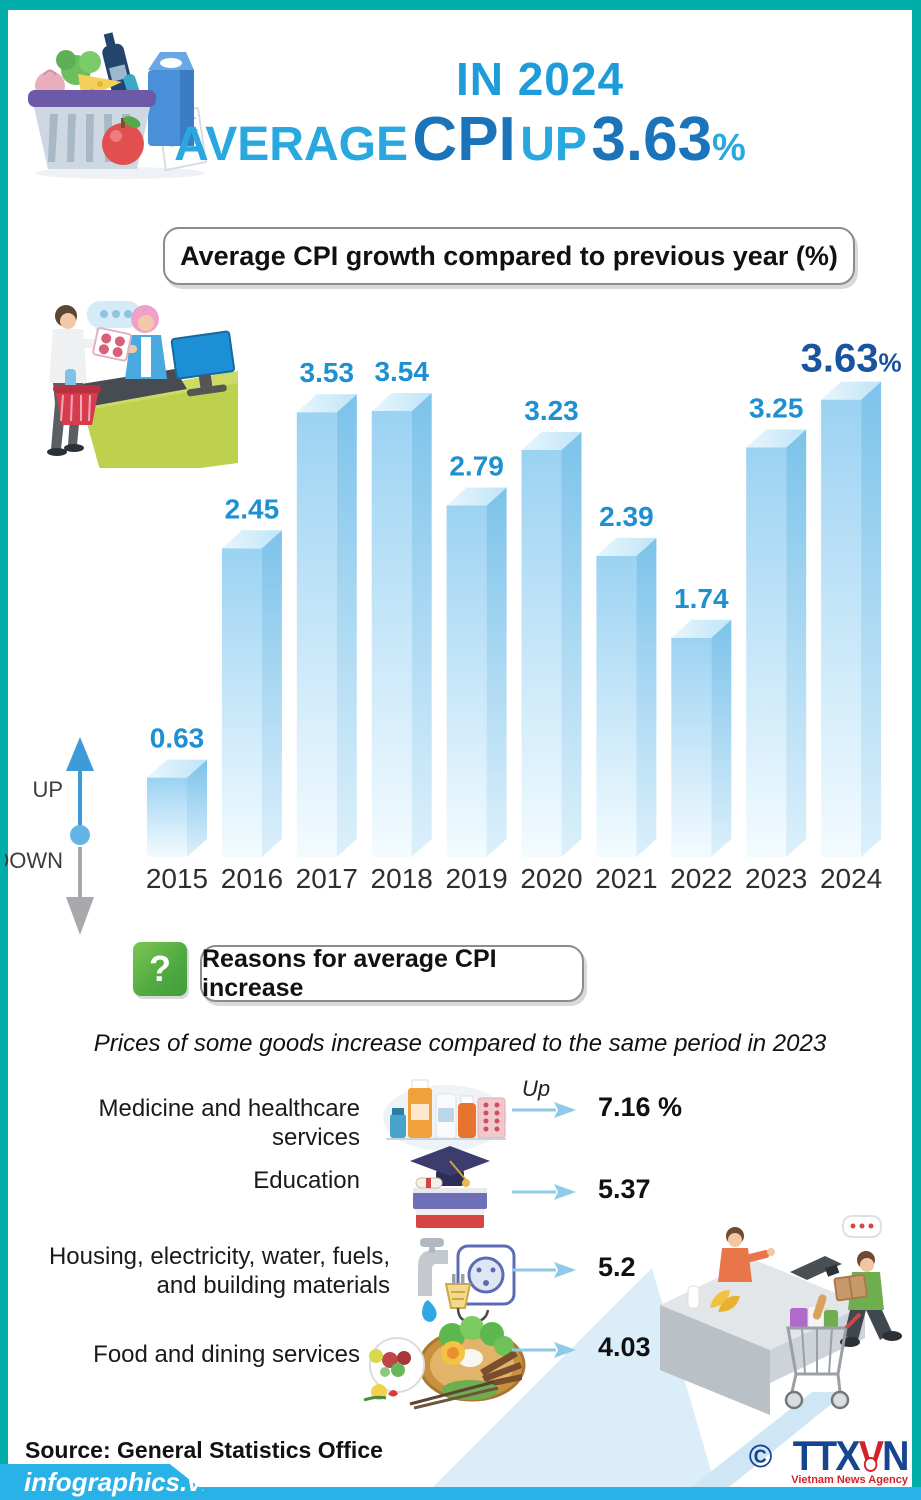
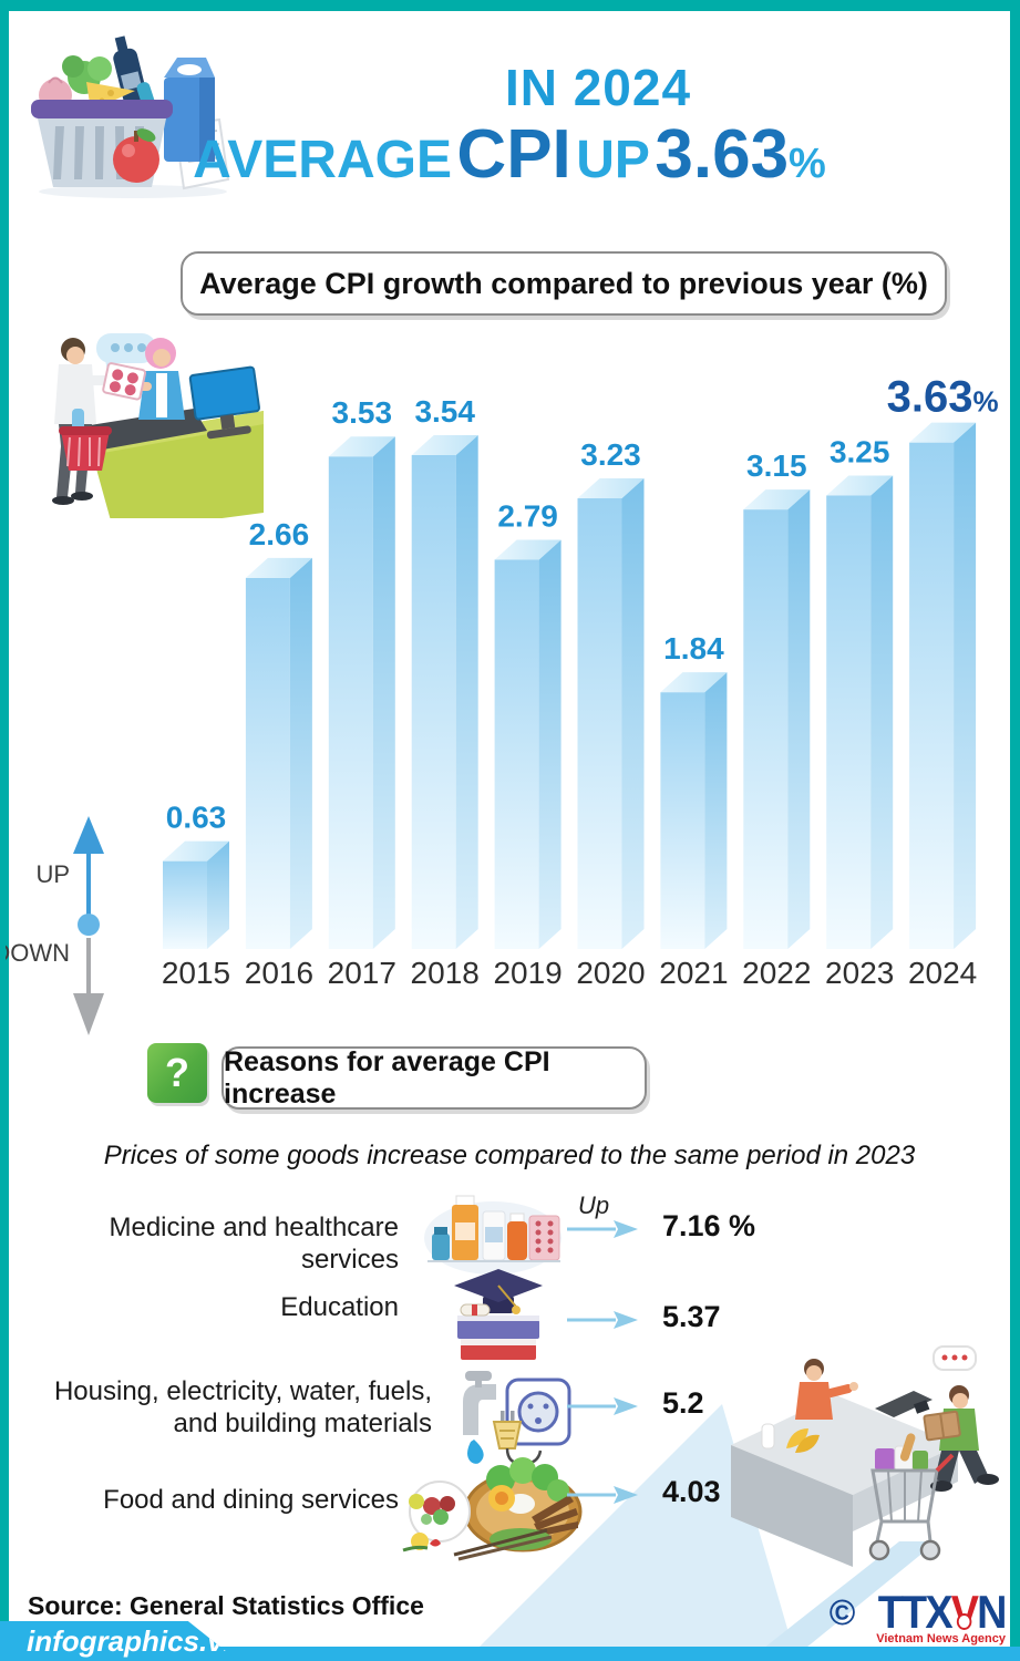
2016: 2.45 -> 2.66
2021: 2.39 -> 1.84
2022: 1.74 -> 3.15
